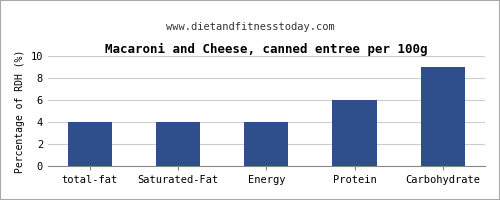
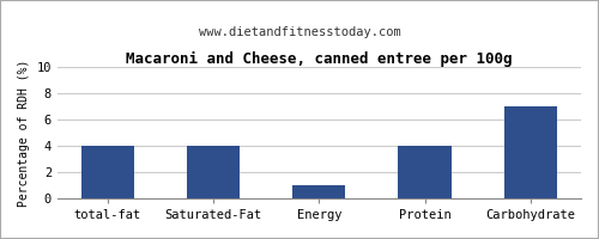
Energy: 4 -> 1
Protein: 6 -> 4
Carbohydrate: 9 -> 7
